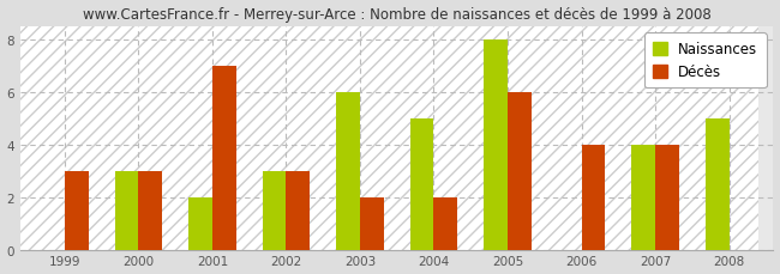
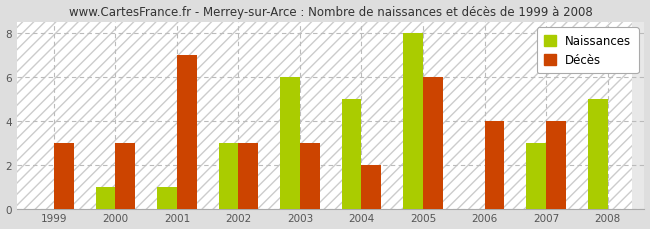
Naissances/2000: 3 -> 1
Naissances/2001: 2 -> 1
Décès/2003: 2 -> 3
Naissances/2007: 4 -> 3
